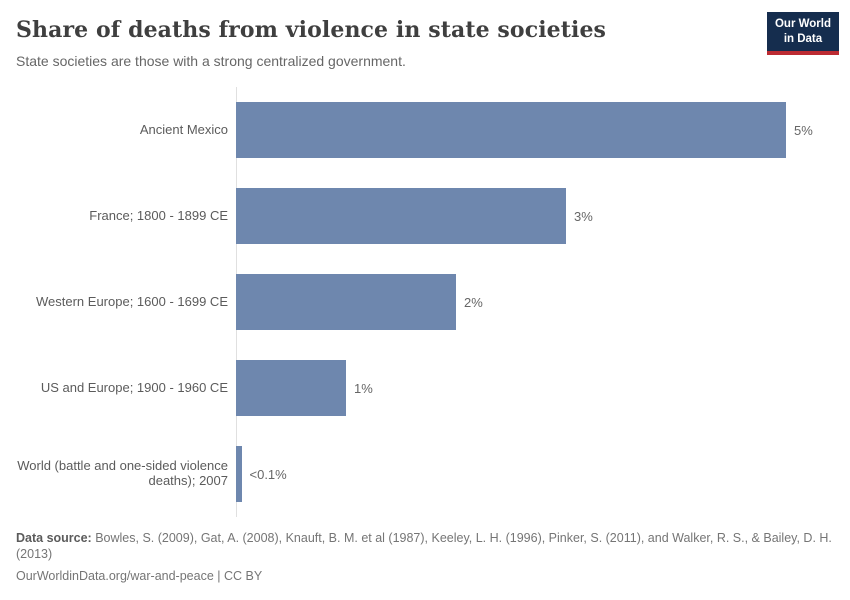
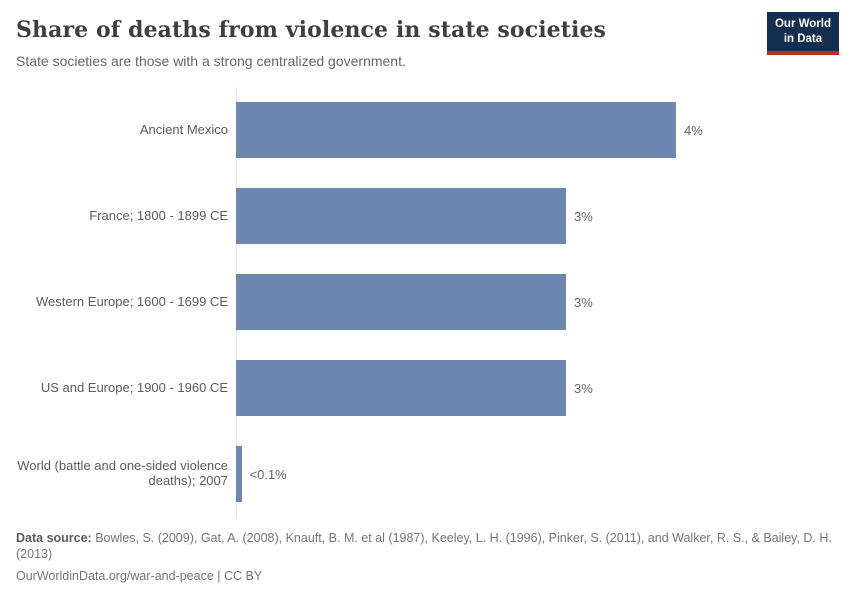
Ancient Mexico: 5% -> 4%
Western Europe; 1600 - 1699 CE: 2% -> 3%
US and Europe; 1900 - 1960 CE: 1% -> 3%
